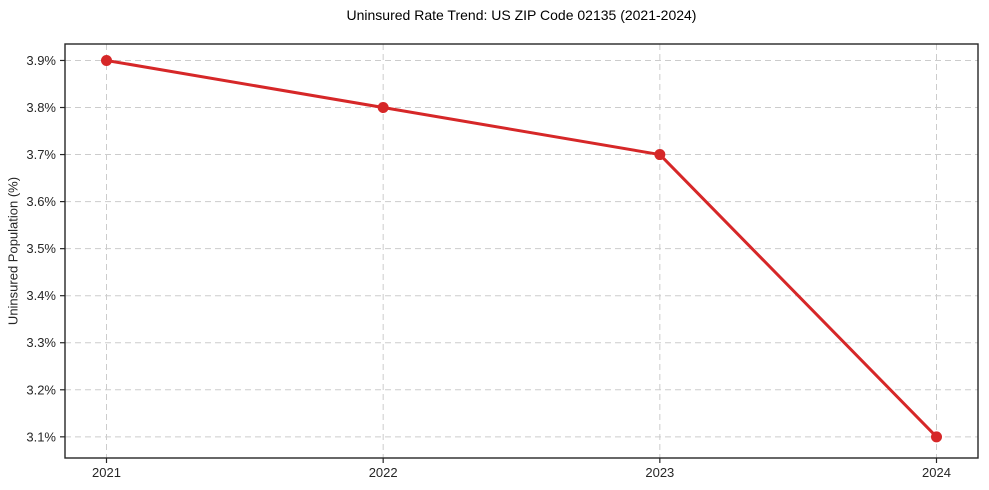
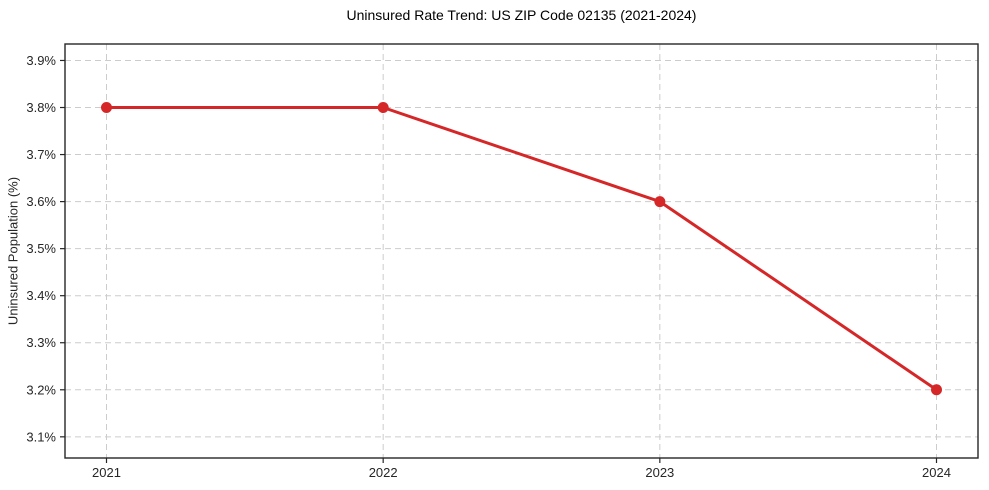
2021: 3.9% -> 3.8%
2023: 3.7% -> 3.6%
2024: 3.1% -> 3.2%
